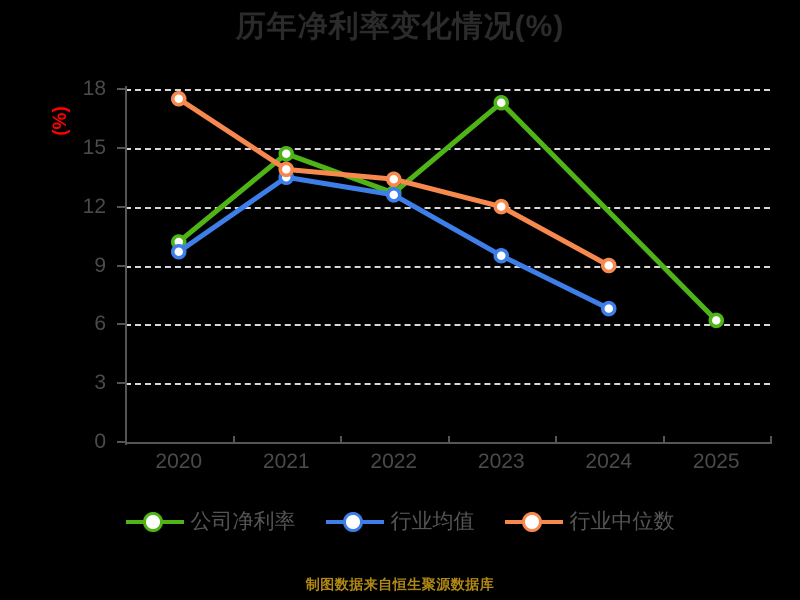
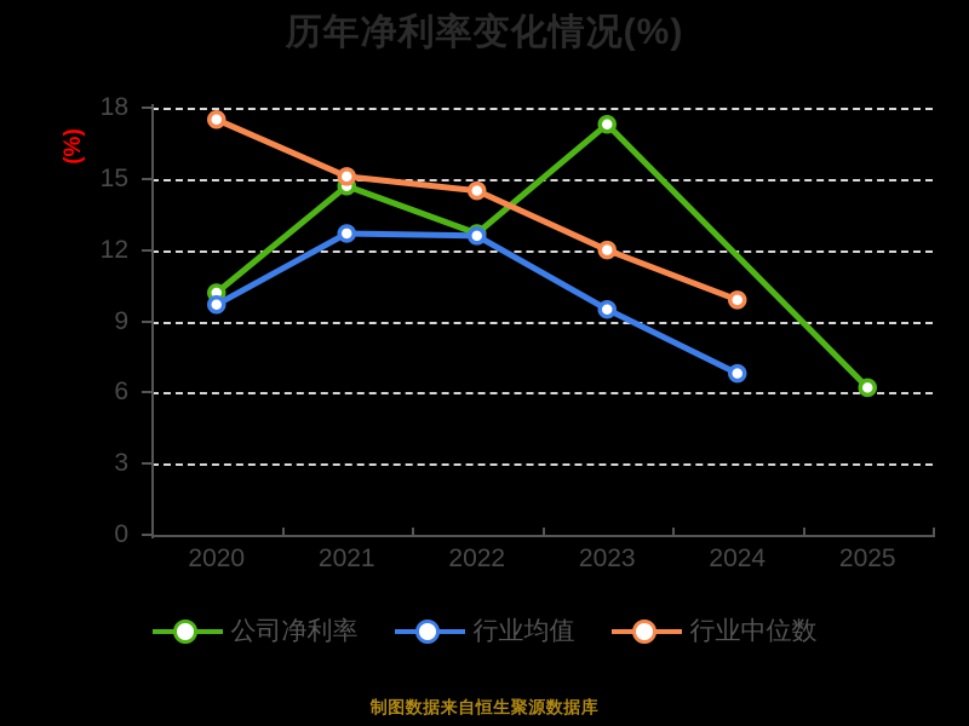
行业均值/2021: 13.5 -> 12.7
行业中位数/2021: 13.9 -> 15.1
行业中位数/2022: 13.4 -> 14.5
行业中位数/2024: 9.0 -> 9.9
